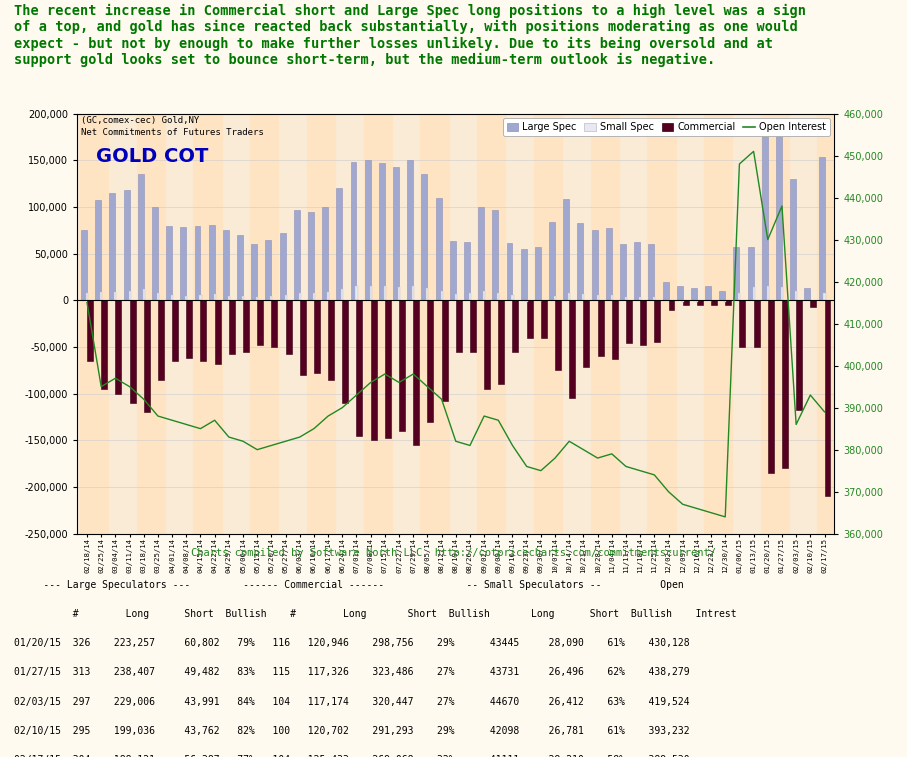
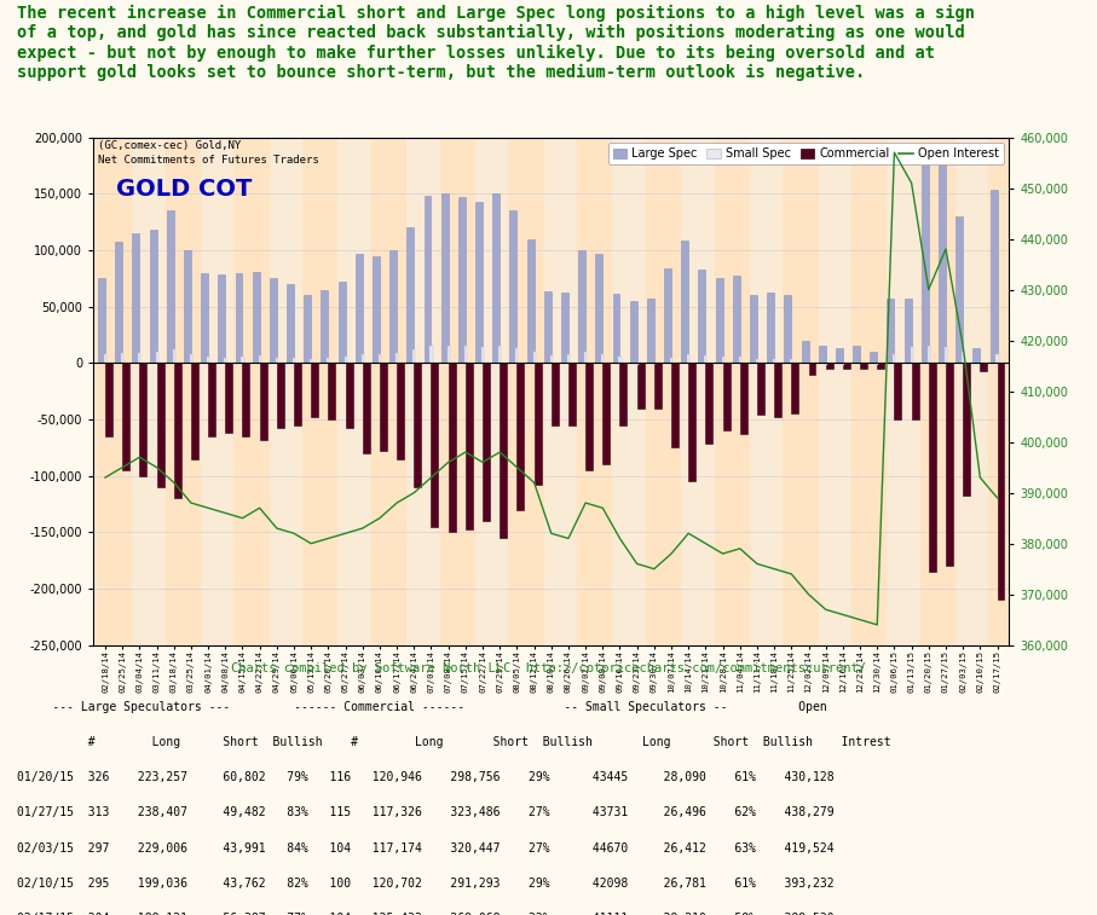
Open Interest/02/18/14: 415,000 -> 393,000
Open Interest/01/06/15: 448,000 -> 457,000
Open Interest/02/03/15: 386,000 -> 419,000
